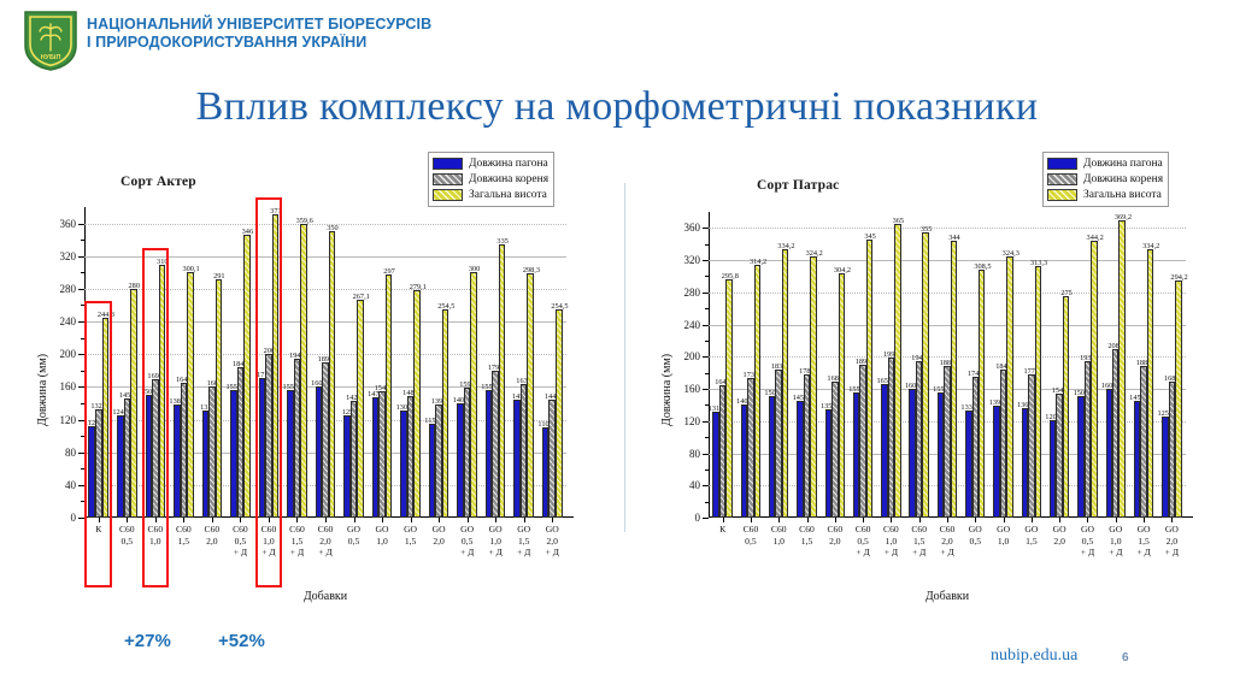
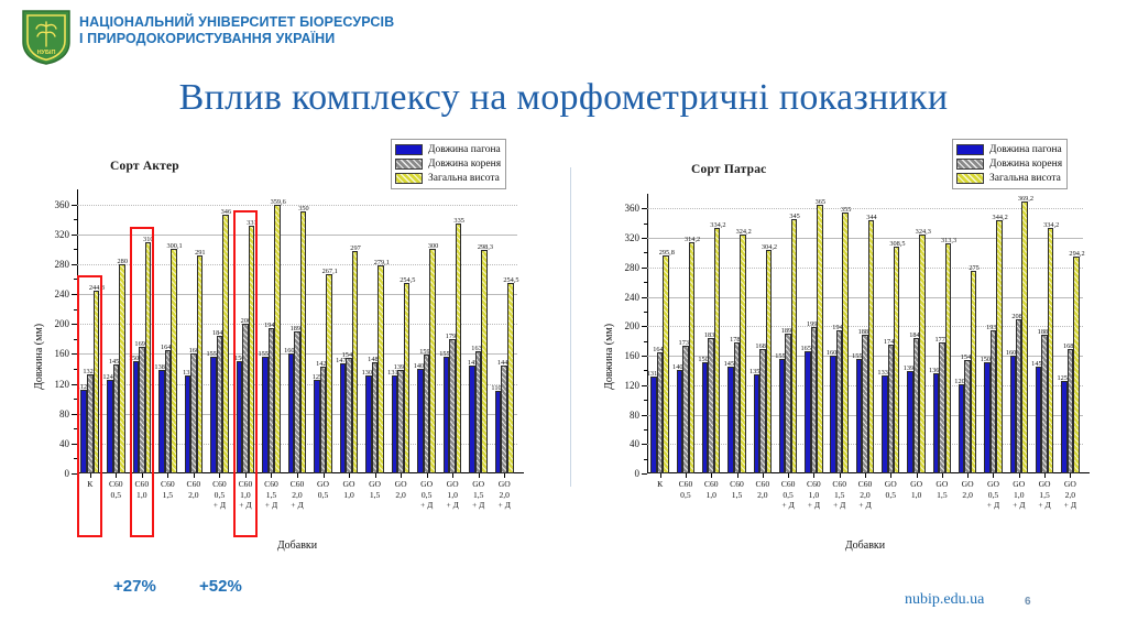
Сорт Актер/Довжина пагона/С60 1,0 + Д: 171 -> 150
Сорт Актер/Загальна висота/С60 1,0 + Д: 371 -> 331
Сорт Актер/Довжина пагона/GO 2,0: 115,4 -> 131,5
